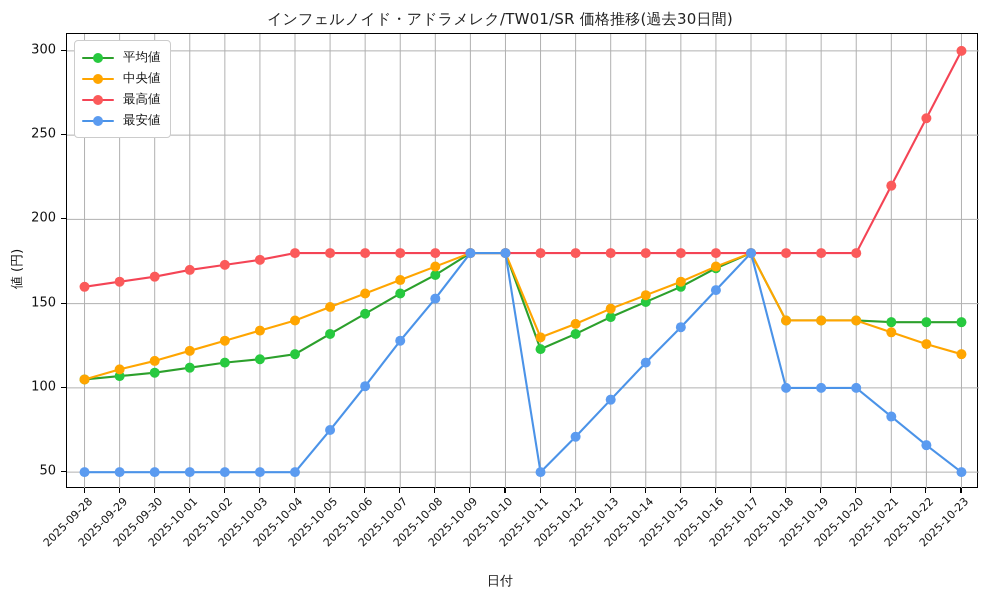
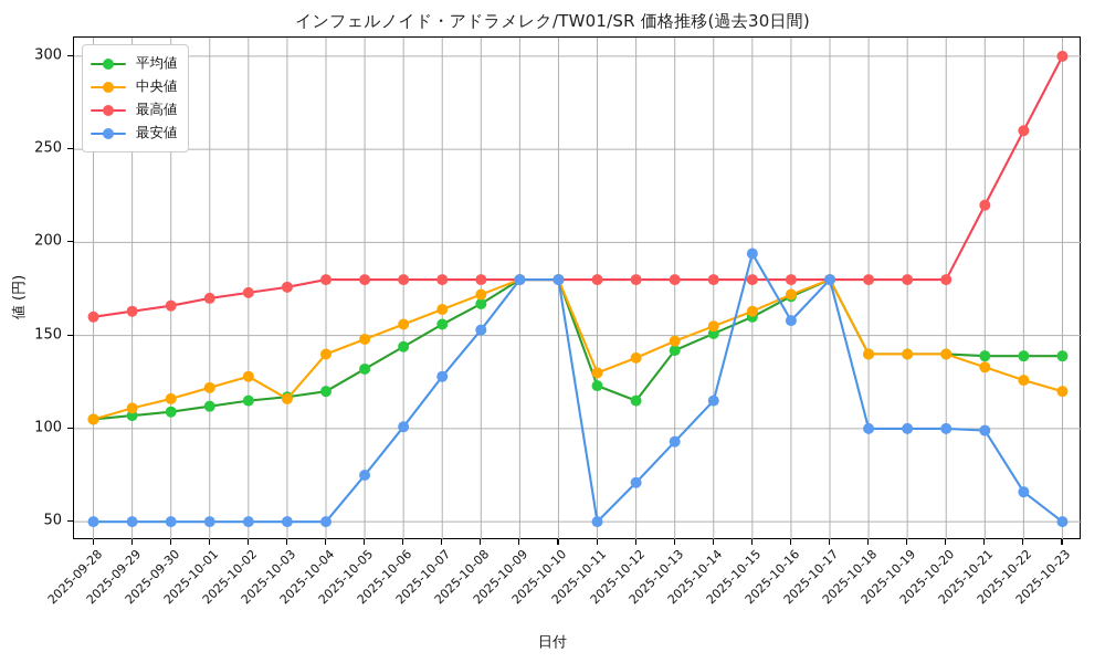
中央値/2025-10-03: 134 -> 116
平均値/2025-10-12: 132 -> 115
最安値/2025-10-15: 136 -> 194
最安値/2025-10-21: 83 -> 99
